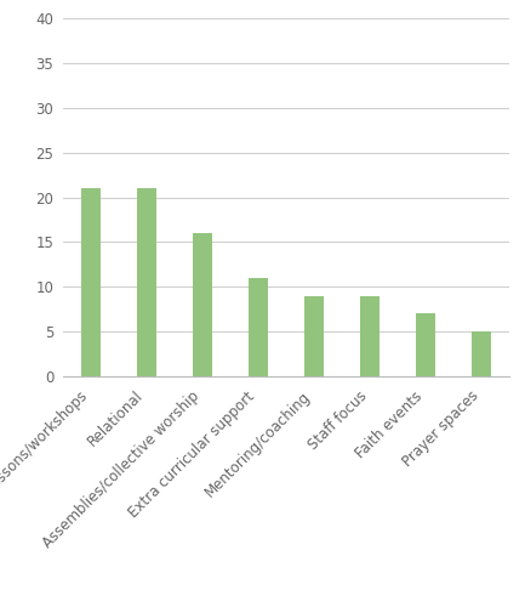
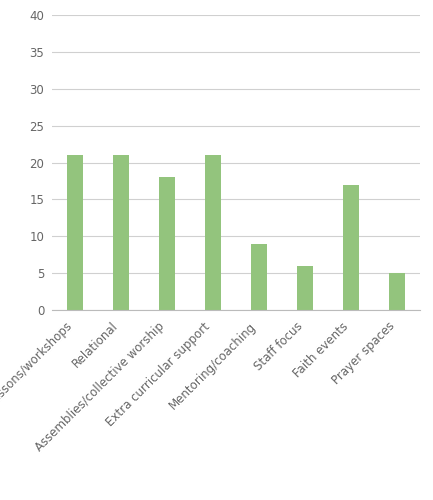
Assemblies/collective worship: 16 -> 18
Extra curricular support: 11 -> 21
Staff focus: 9 -> 6
Faith events: 7 -> 17
